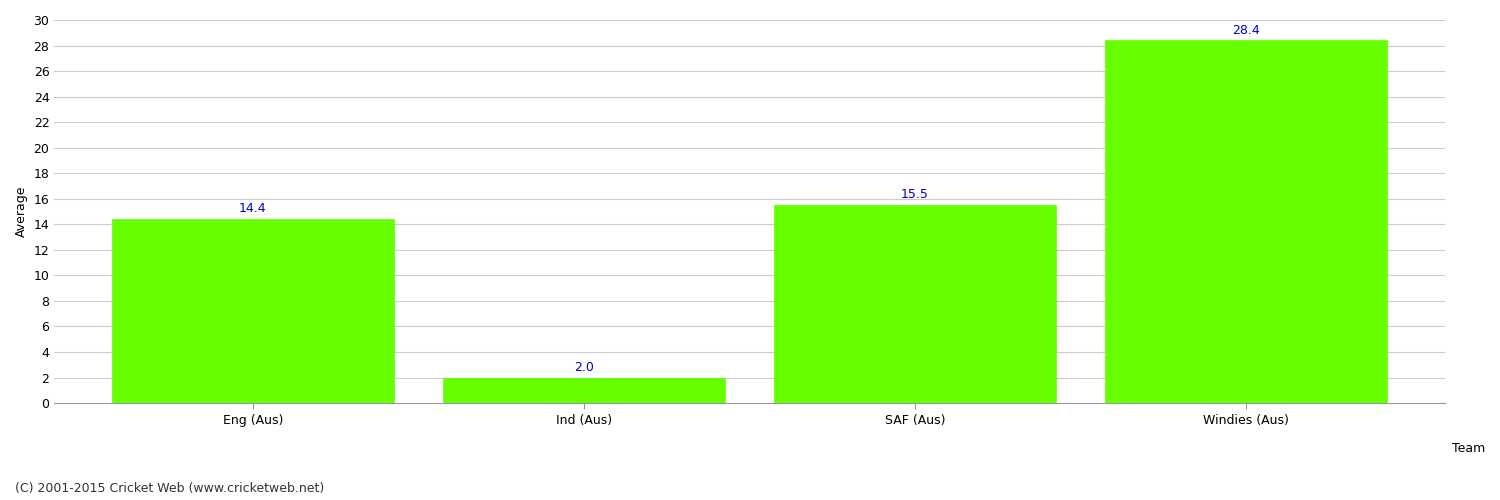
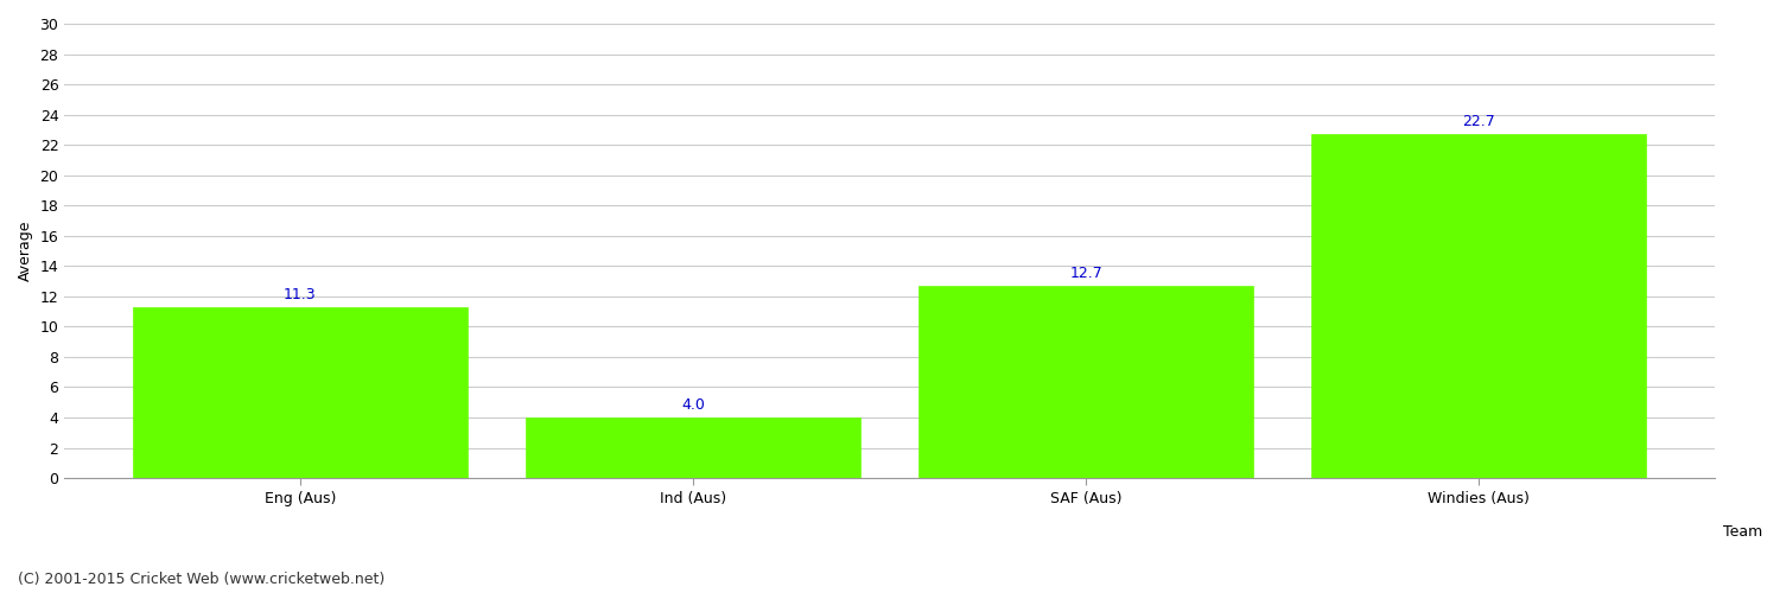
Eng (Aus): 14.4 -> 11.3
Ind (Aus): 2.0 -> 4.0
SAF (Aus): 15.5 -> 12.7
Windies (Aus): 28.4 -> 22.7
